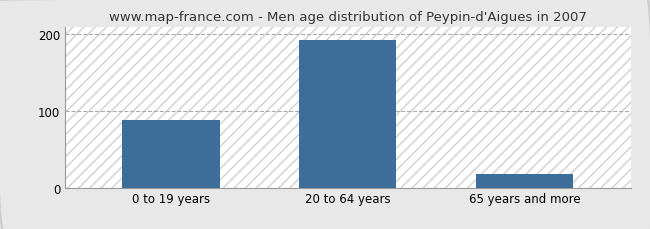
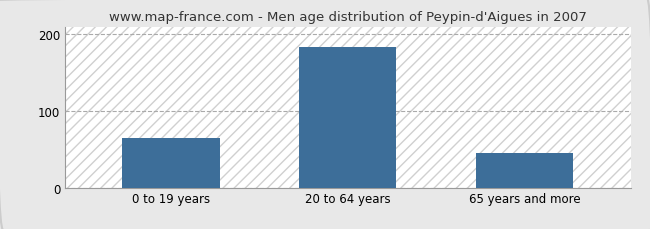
0 to 19 years: 88 -> 65
20 to 64 years: 192 -> 183
65 years and more: 18 -> 45
